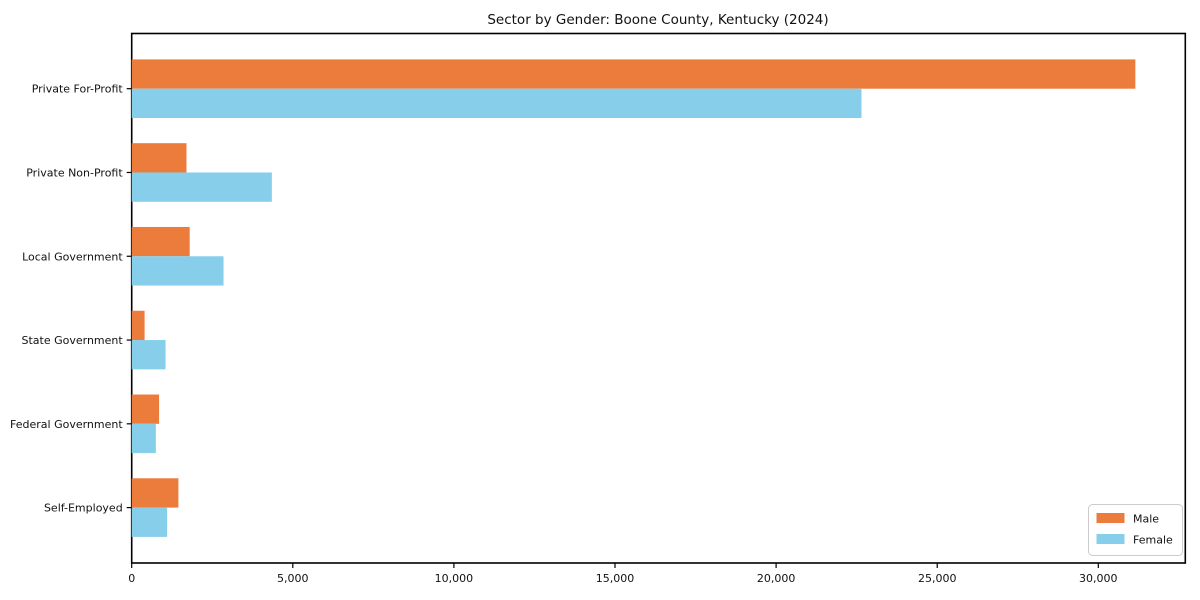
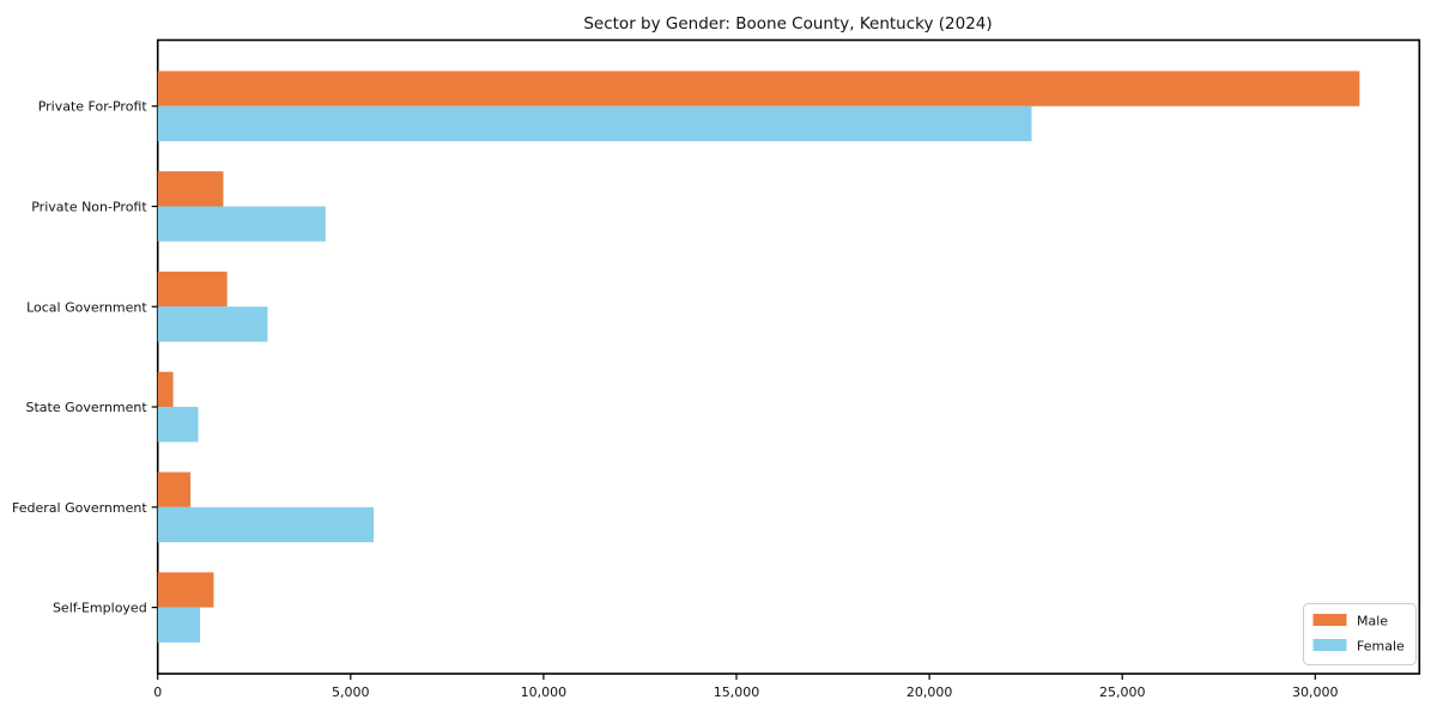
Female/Federal Government: 800 -> 5600
